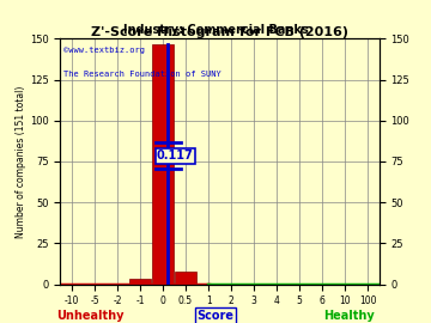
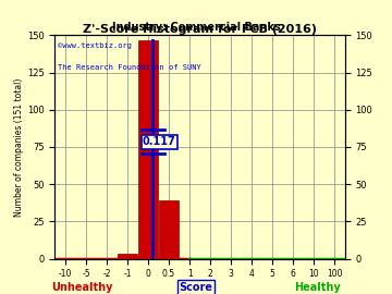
0.5: 8 -> 39
